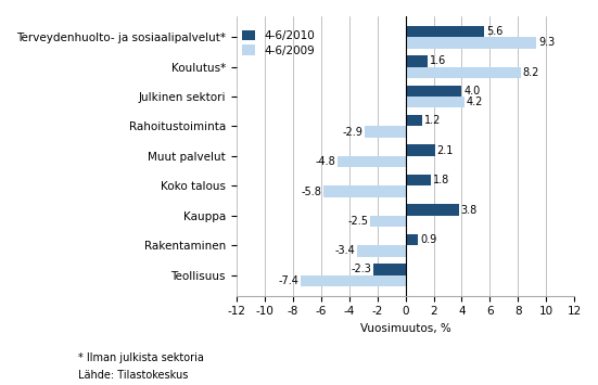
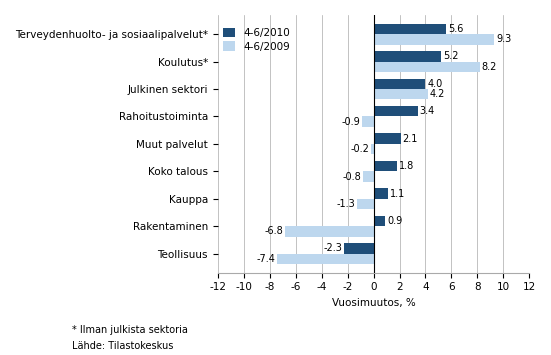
4-6/2010/Koulutus*: 1.6 -> 5.2
4-6/2010/Rahoitustoiminta: 1.2 -> 3.4
4-6/2009/Rahoitustoiminta: -2.9 -> -0.9
4-6/2009/Muut palvelut: -4.8 -> -0.2
4-6/2009/Koko talous: -5.8 -> -0.8
4-6/2010/Kauppa: 3.8 -> 1.1
4-6/2009/Kauppa: -2.5 -> -1.3
4-6/2009/Rakentaminen: -3.4 -> -6.8
